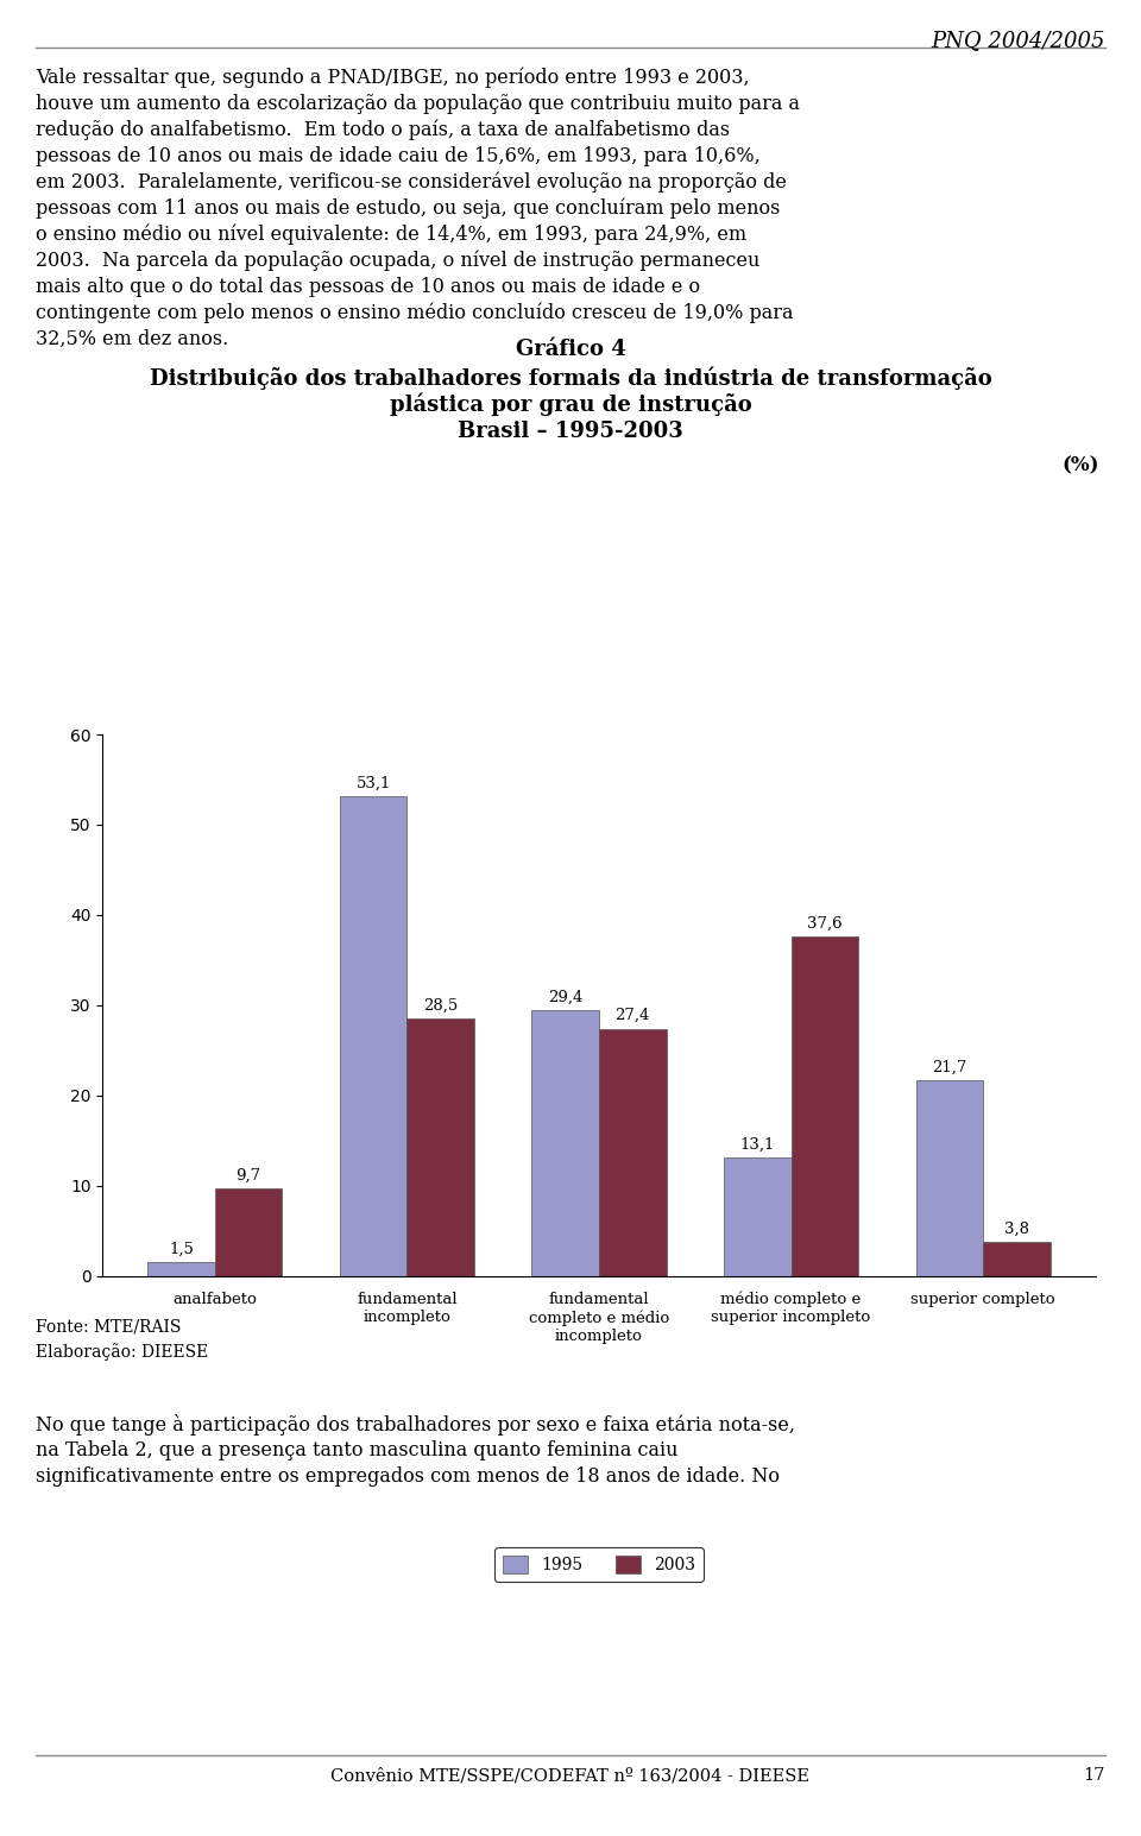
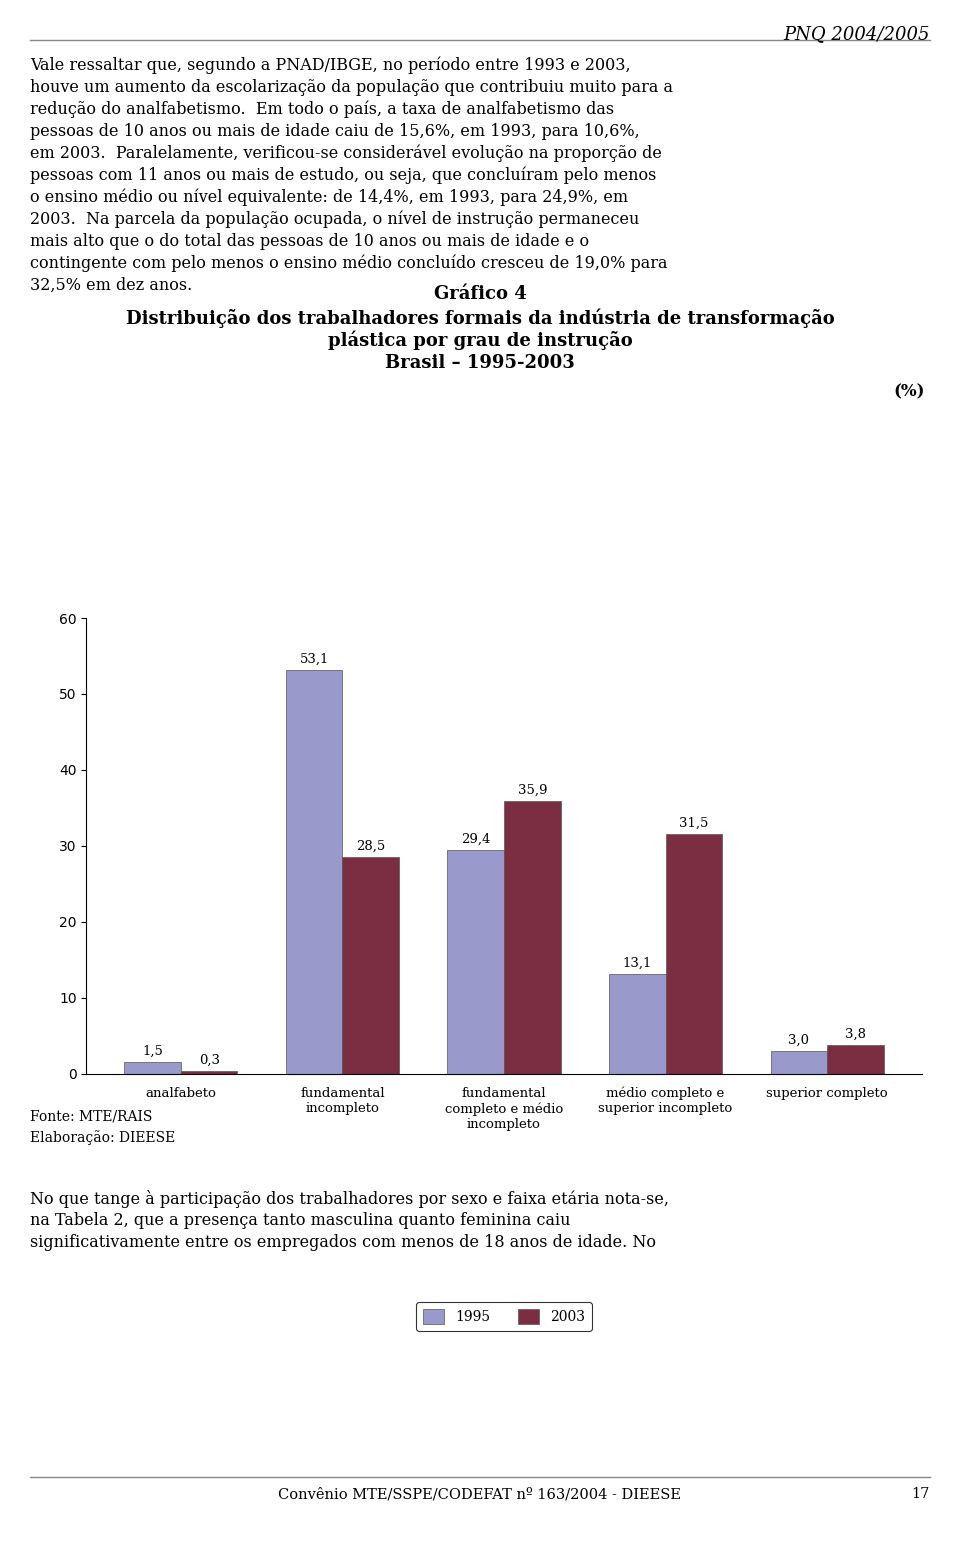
2003/analfabeto: 9,7 -> 0,3
2003/fundamental completo e médio incompleto: 27,4 -> 35,9
2003/médio completo e superior incompleto: 37,6 -> 31,5
1995/superior completo: 21,7 -> 3,0
